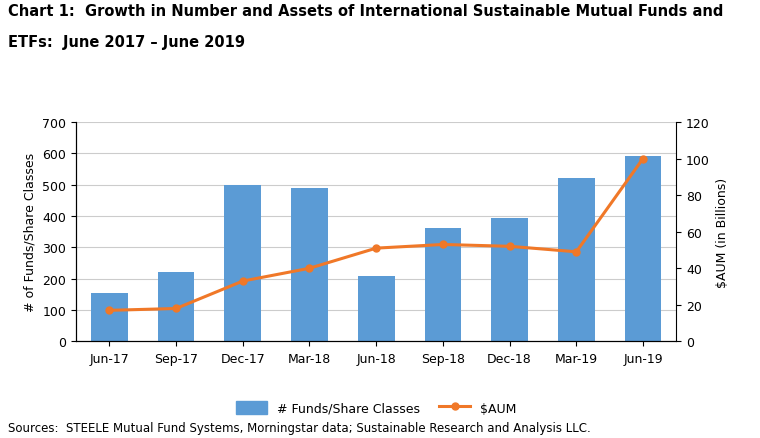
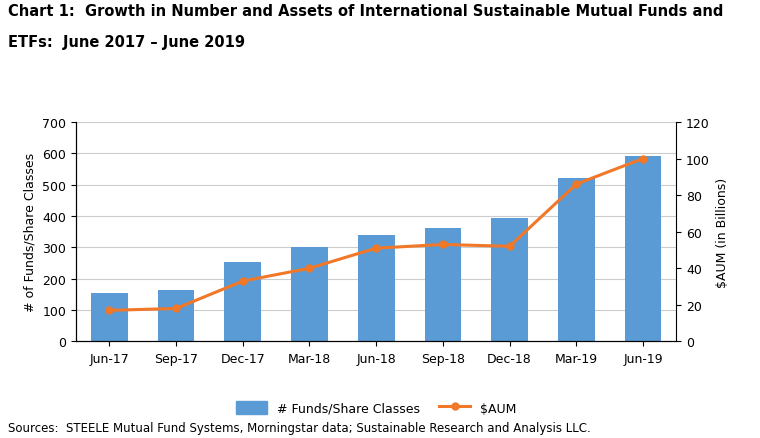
# Funds/Share Classes/Sep-17: 220 -> 163
# Funds/Share Classes/Dec-17: 500 -> 252
# Funds/Share Classes/Mar-18: 490 -> 302
# Funds/Share Classes/Jun-18: 210 -> 340
$AUM/Mar-19: 49 -> 86
